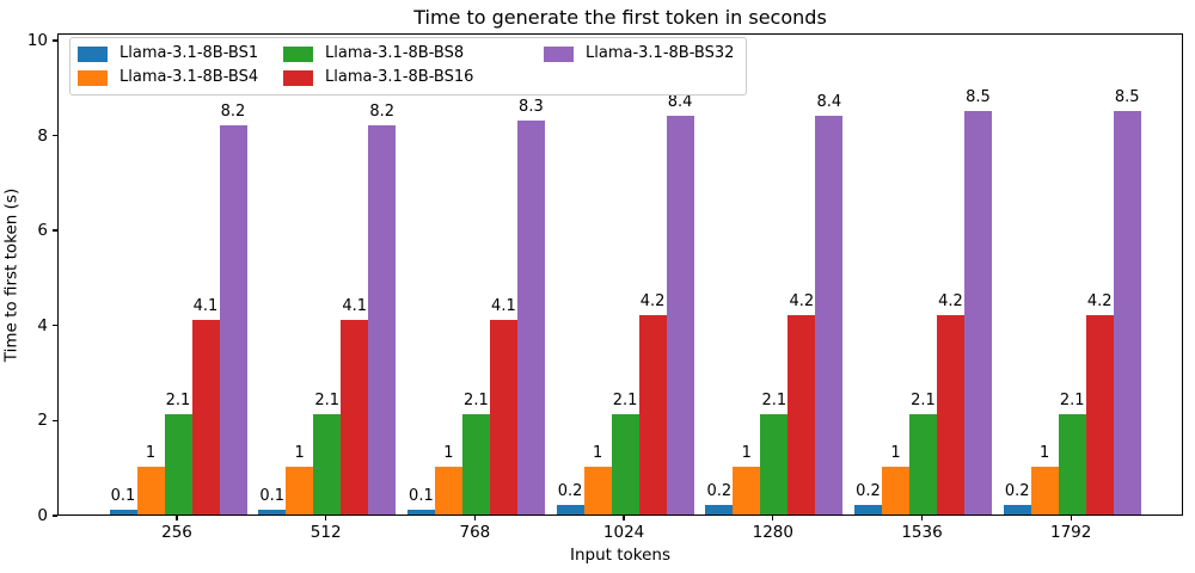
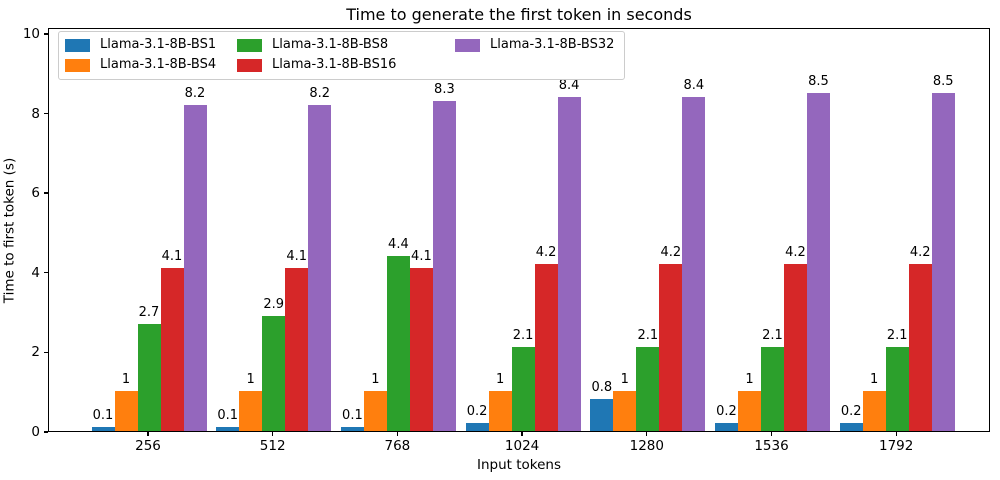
Llama-3.1-8B-BS8/256: 2.1 -> 2.7
Llama-3.1-8B-BS8/512: 2.1 -> 2.9
Llama-3.1-8B-BS8/768: 2.1 -> 4.4
Llama-3.1-8B-BS1/1280: 0.2 -> 0.8
